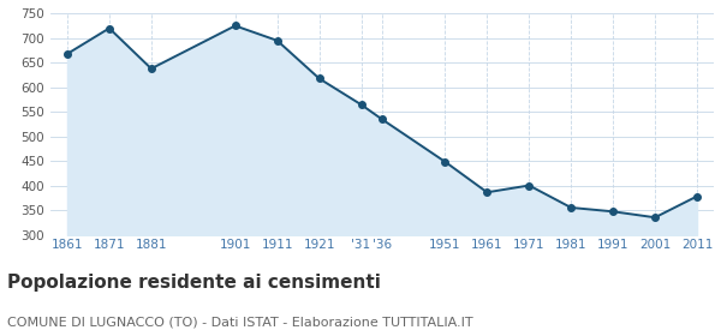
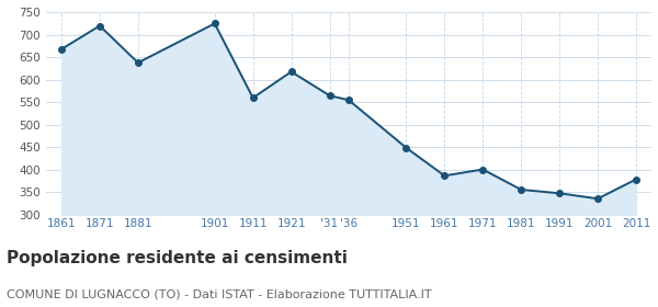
1911: 695 -> 560
'36: 535 -> 555
